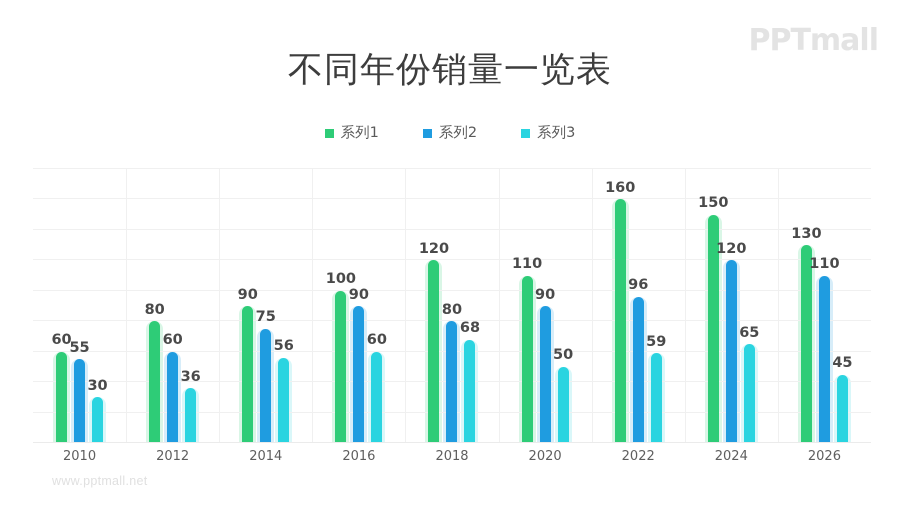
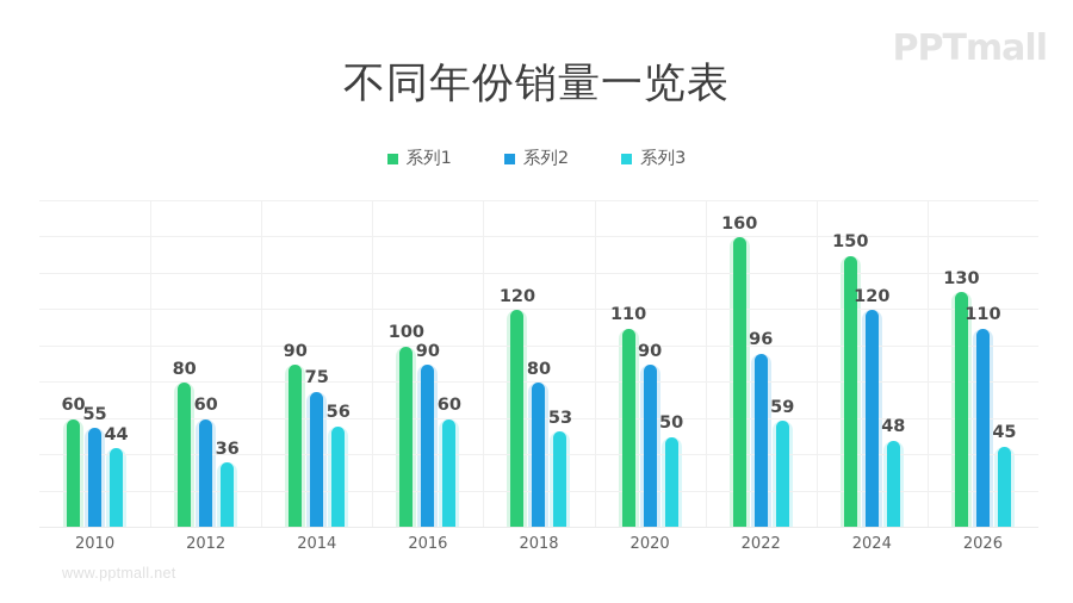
系列3/2010: 30 -> 44
系列3/2018: 68 -> 53
系列3/2024: 65 -> 48
